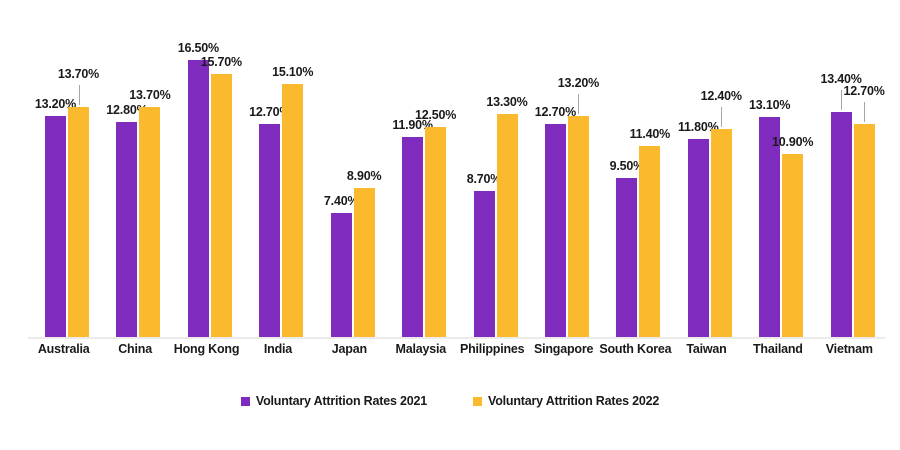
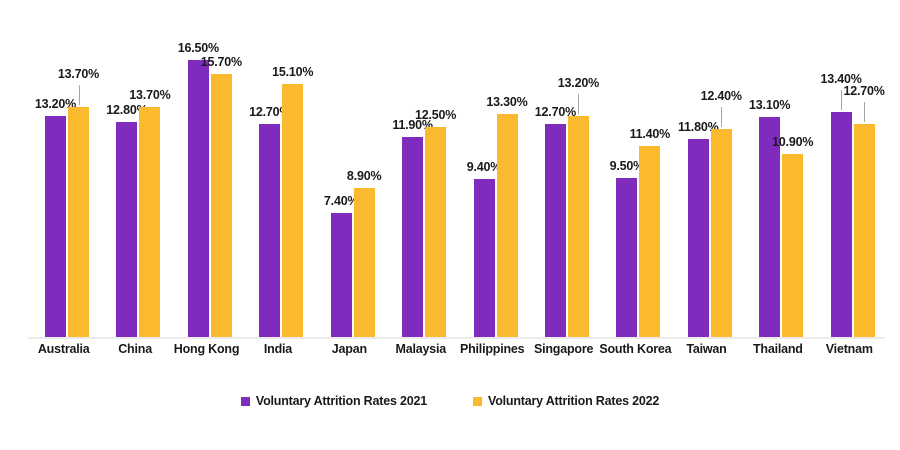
Voluntary Attrition Rates 2021/Philippines: 8.70% -> 9.40%
